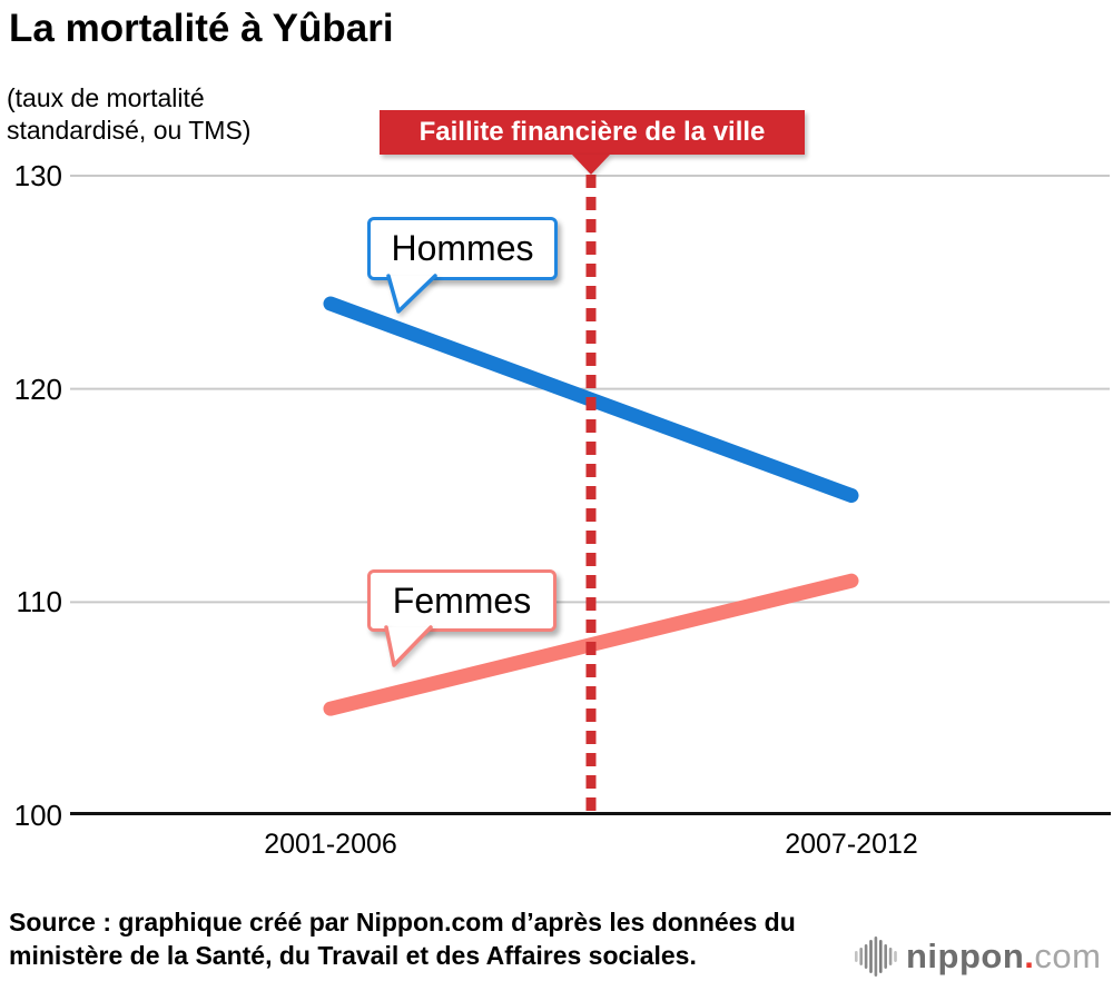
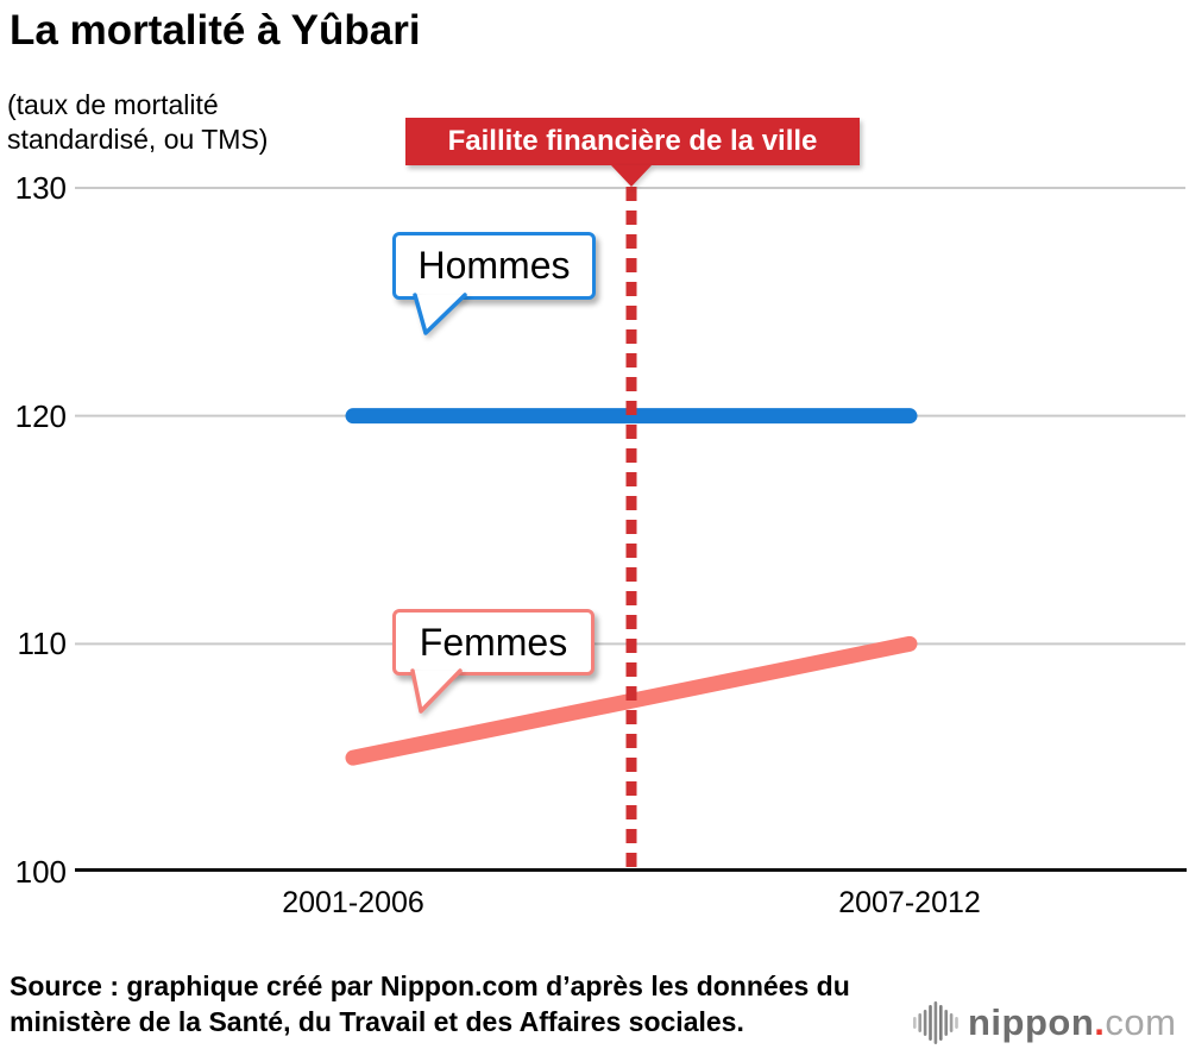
Hommes/2001-2006: 124 -> 120
Hommes/2007-2012: 115 -> 120
Femmes/2007-2012: 111 -> 110
